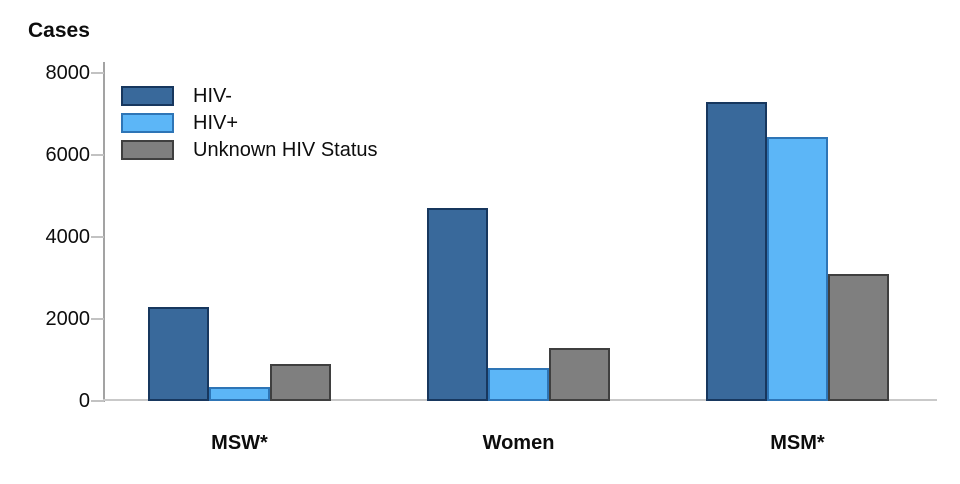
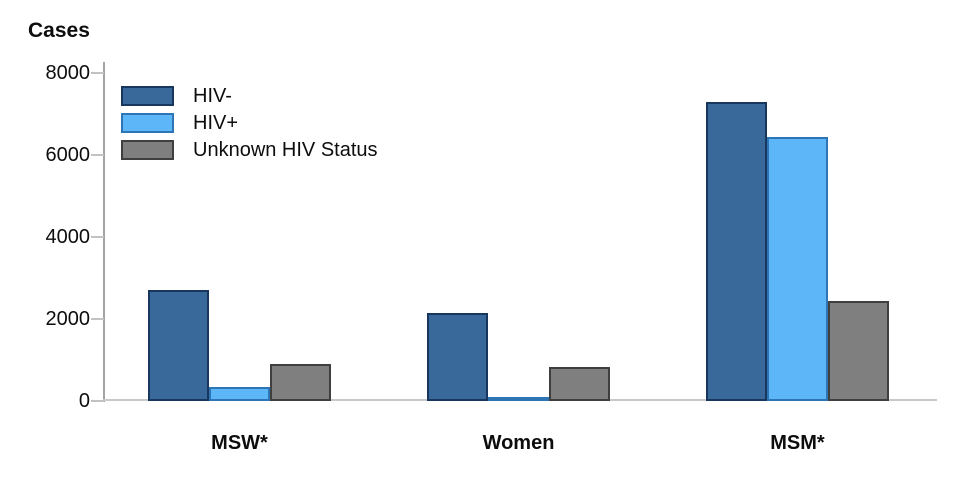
HIV-/MSW*: 2300 -> 2700
HIV-/Women: 4700 -> 2200
HIV+/Women: 800 -> 100
Unknown HIV Status/Women: 1300 -> 800
Unknown HIV Status/MSM*: 3100 -> 2400
